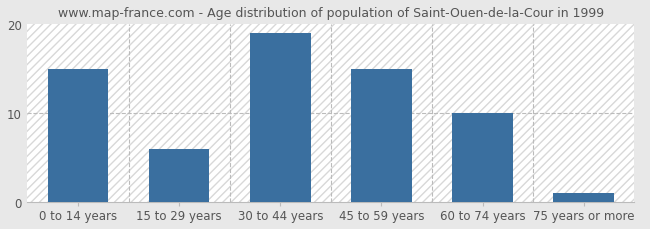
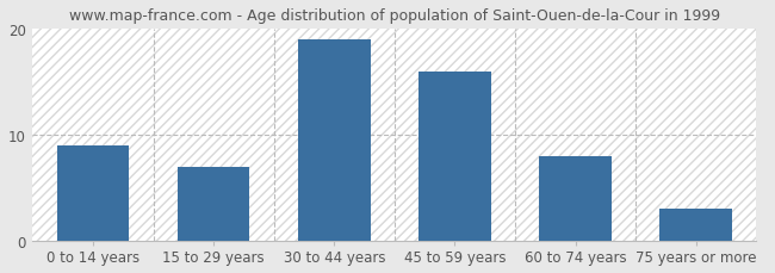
0 to 14 years: 15 -> 9
15 to 29 years: 6 -> 7
45 to 59 years: 15 -> 16
60 to 74 years: 10 -> 8
75 years or more: 1 -> 3
